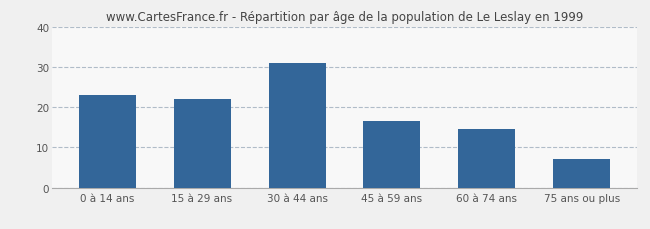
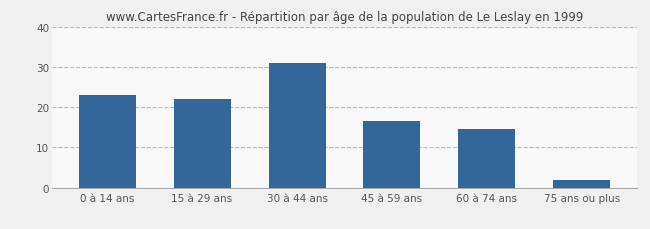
75 ans ou plus: 7.0 -> 2.0
